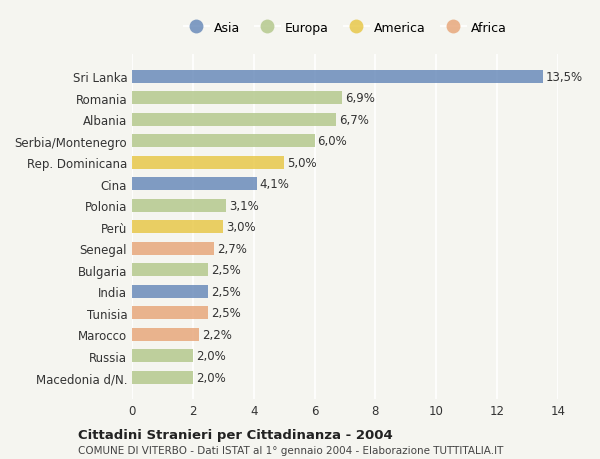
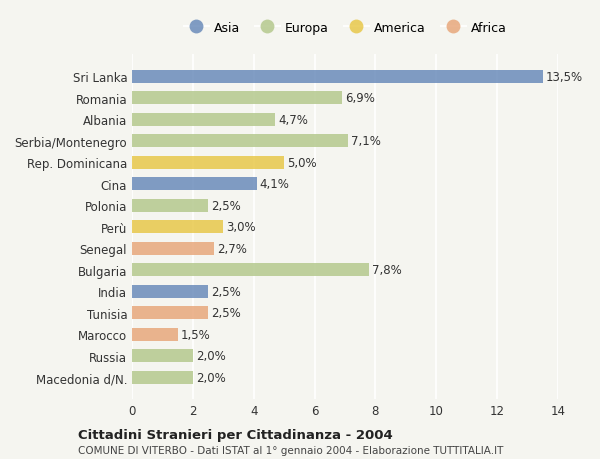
Albania: 6,7% -> 4,7%
Serbia/Montenegro: 6,0% -> 7,1%
Polonia: 3,1% -> 2,5%
Bulgaria: 2,5% -> 7,8%
Marocco: 2,2% -> 1,5%
